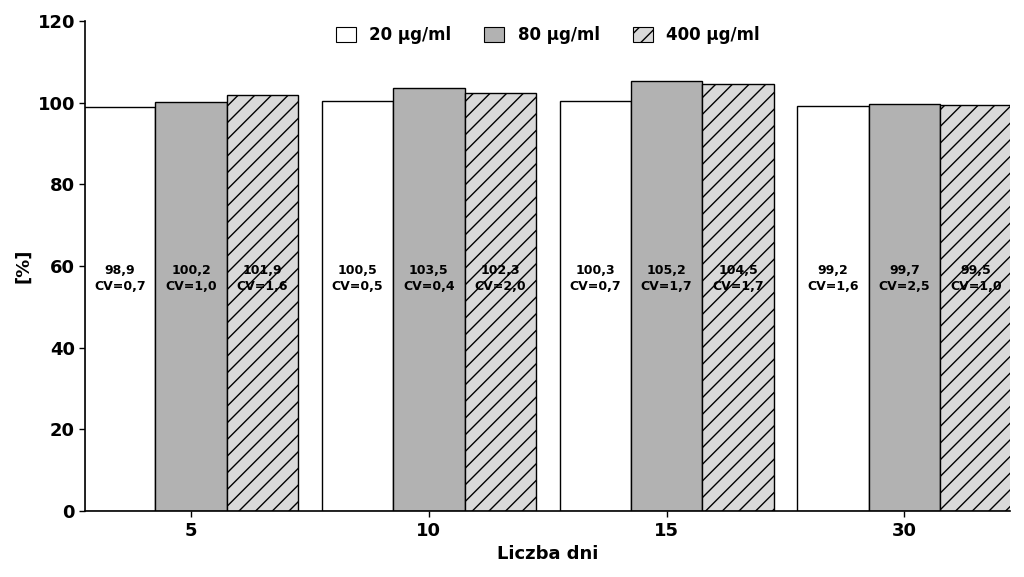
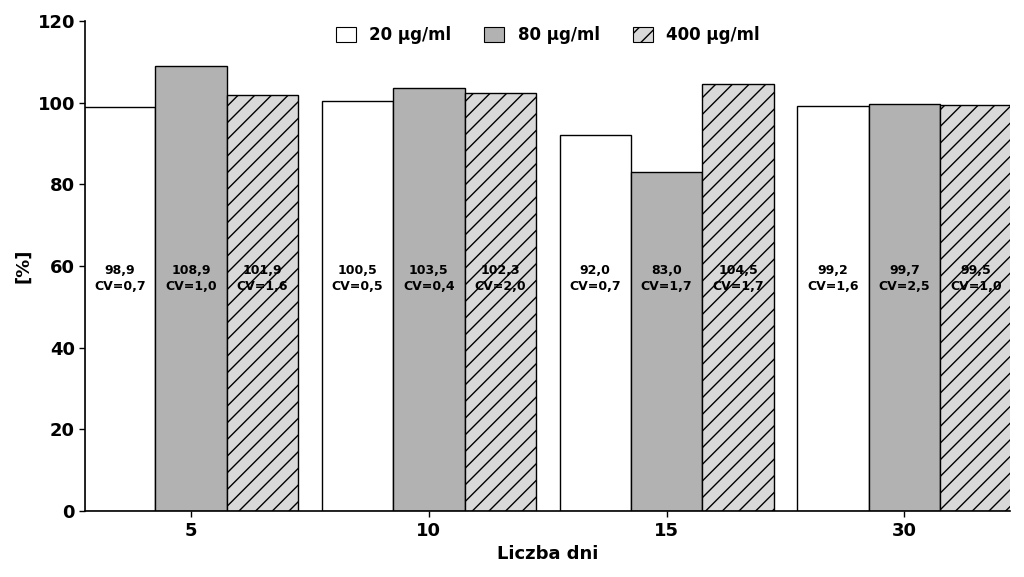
80 μg/ml/5: 100,2 -> 108,9
20 μg/ml/15: 100,3 -> 92,0
80 μg/ml/15: 105,2 -> 83,0
